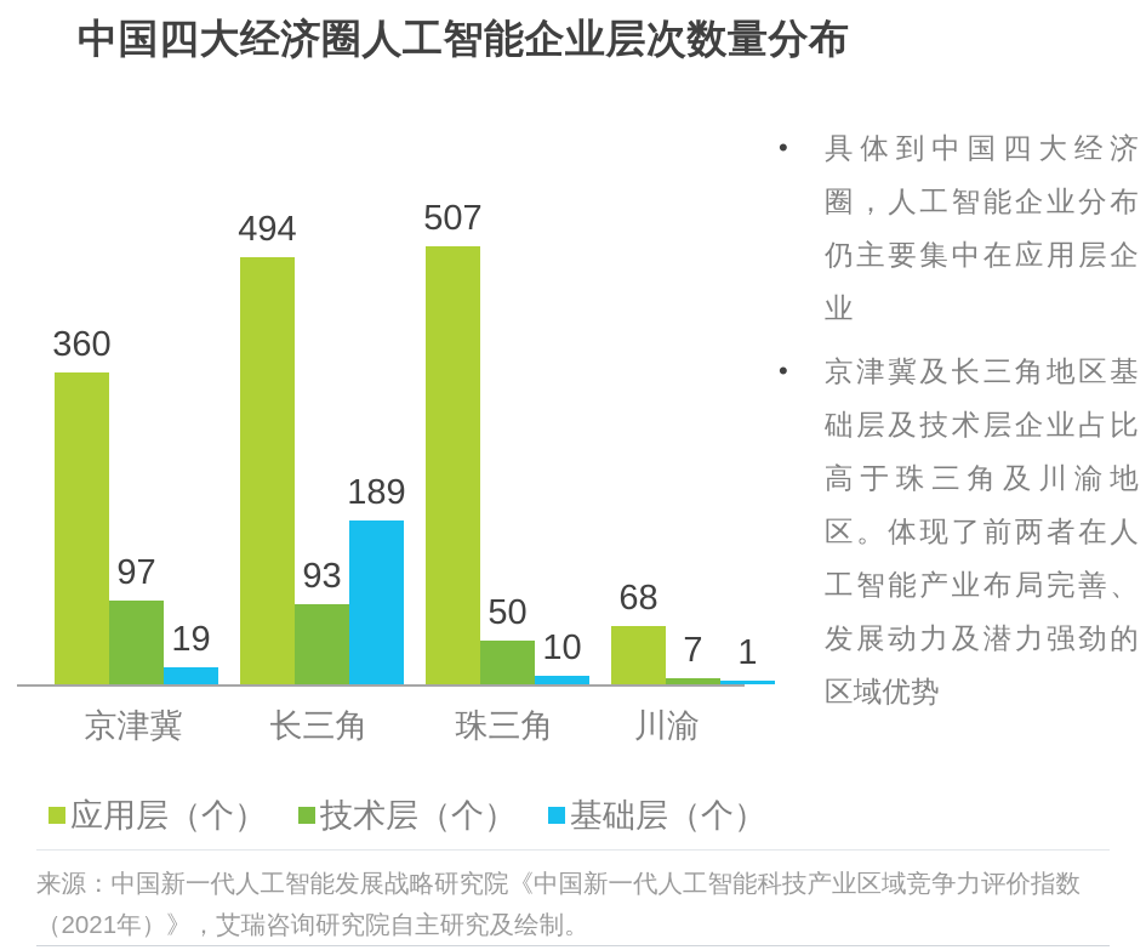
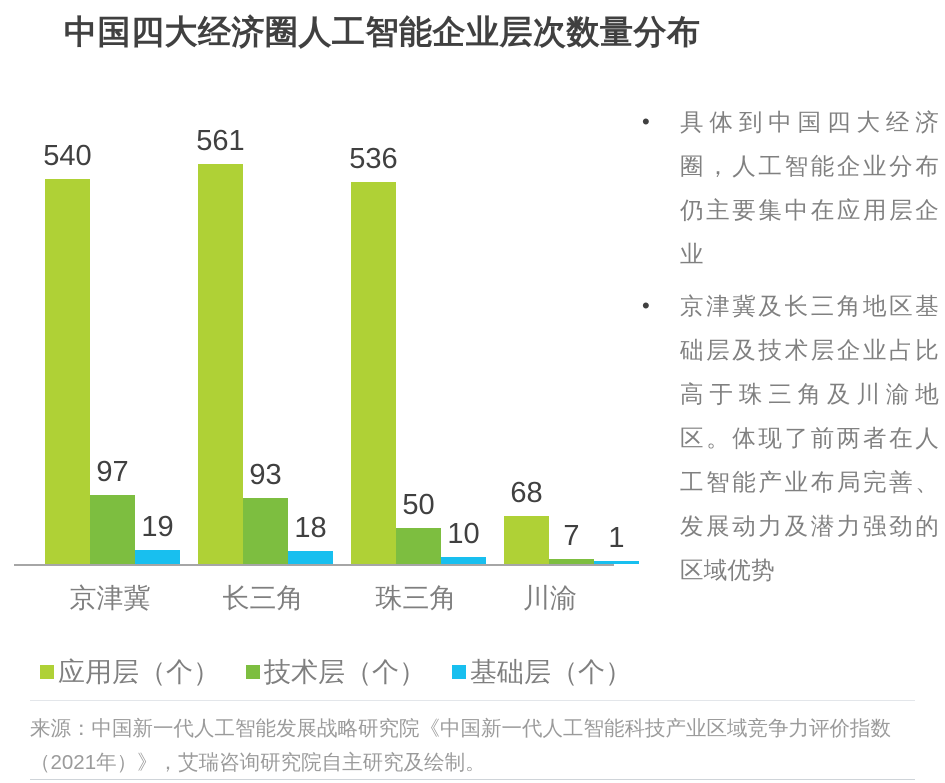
应用层（个）/京津冀: 360 -> 540
应用层（个）/长三角: 494 -> 561
基础层（个）/长三角: 189 -> 18
应用层（个）/珠三角: 507 -> 536
